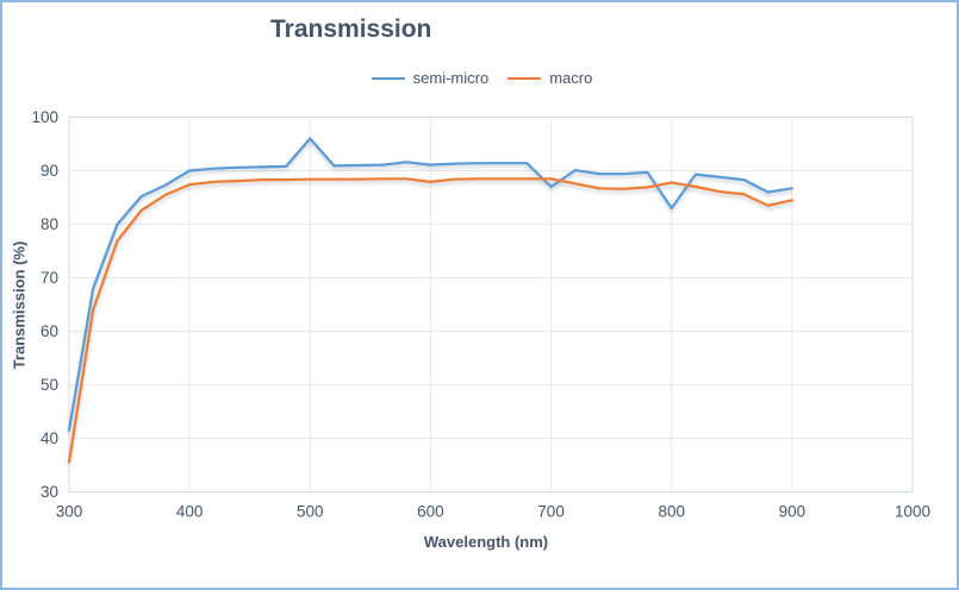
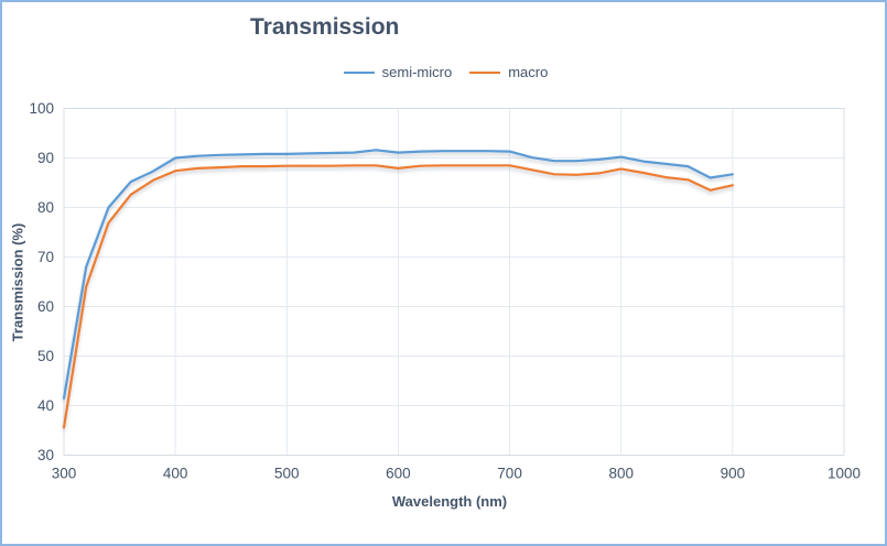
semi-micro/500: 96 -> 91
semi-micro/700: 87 -> 91
semi-micro/800: 83 -> 90
